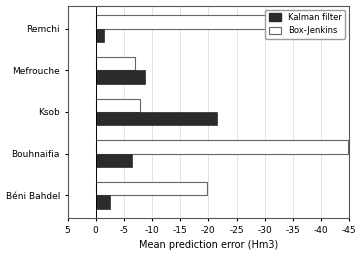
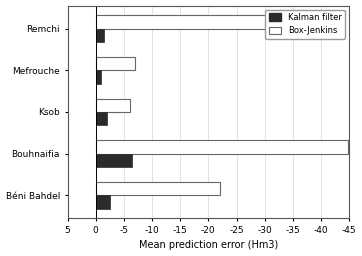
Kalman filter/Mefrouche: -8.8 -> -1.0
Box-Jenkins/Ksob: -7.8 -> -6.0
Kalman filter/Ksob: -21.6 -> -2.0
Box-Jenkins/Béni Bahdel: -19.8 -> -22.0
